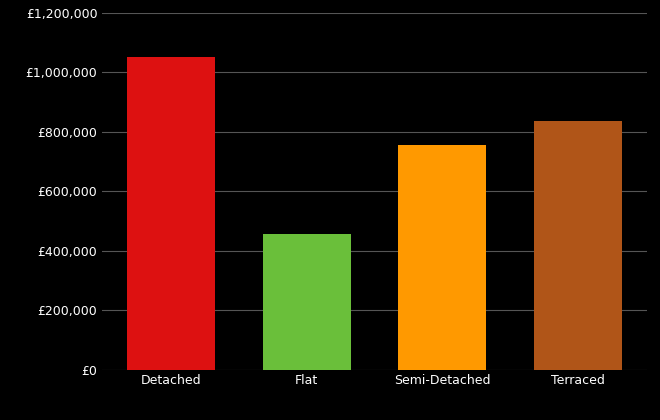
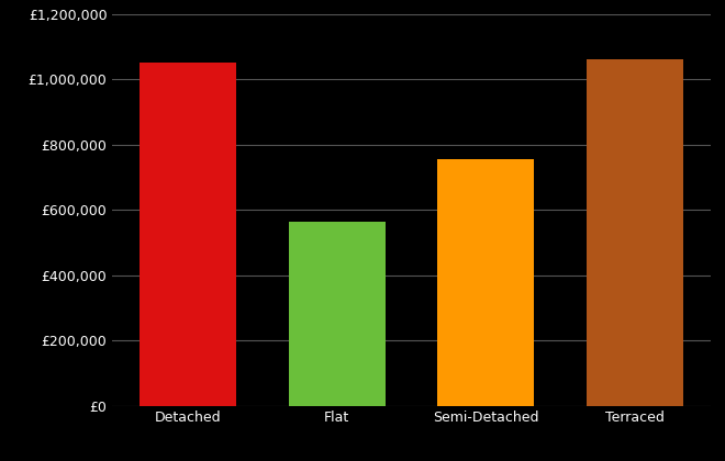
Flat: £455,000 -> £565,000
Terraced: £835,000 -> £1,060,000
